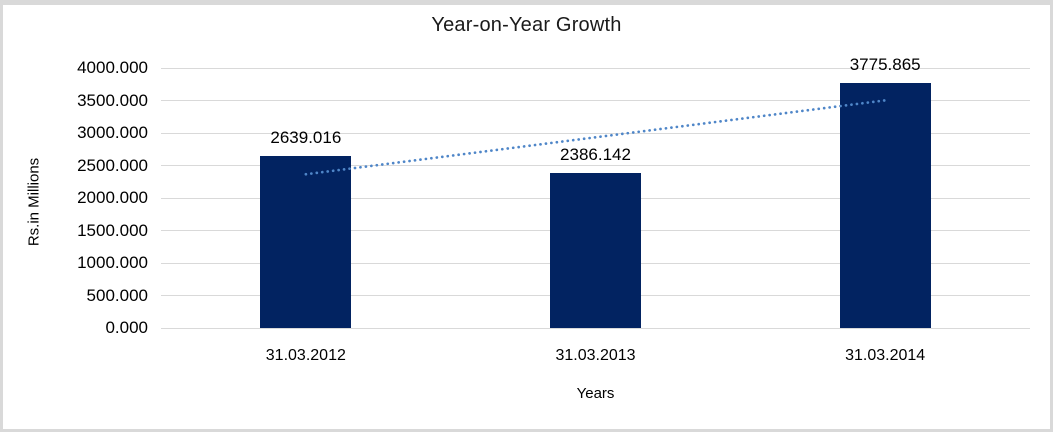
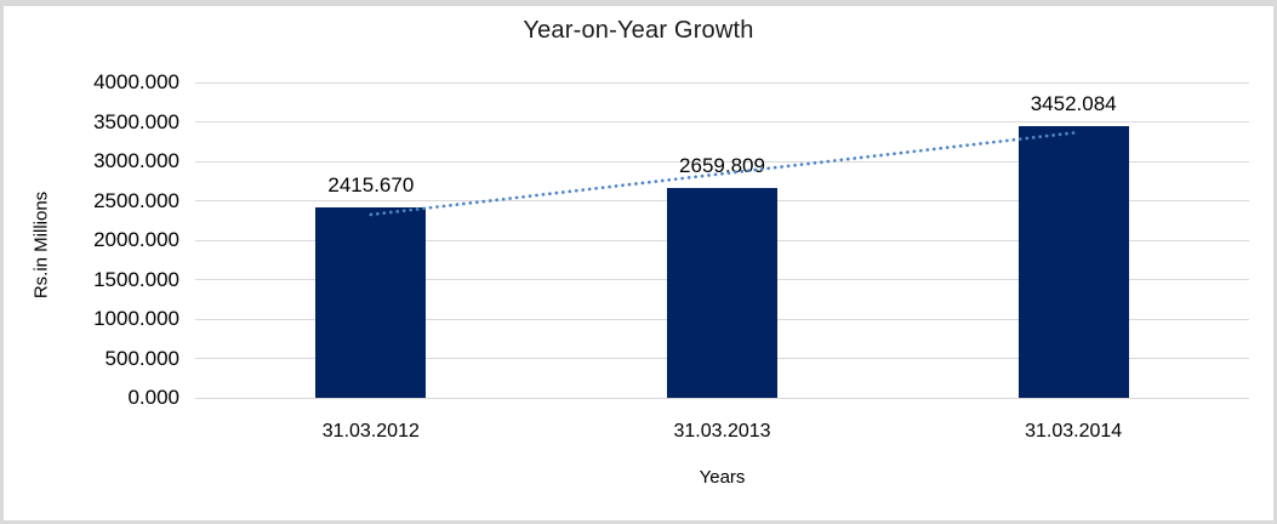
31.03.2012: 2639.016 -> 2415.670
31.03.2013: 2386.142 -> 2659.809
31.03.2014: 3775.865 -> 3452.084
